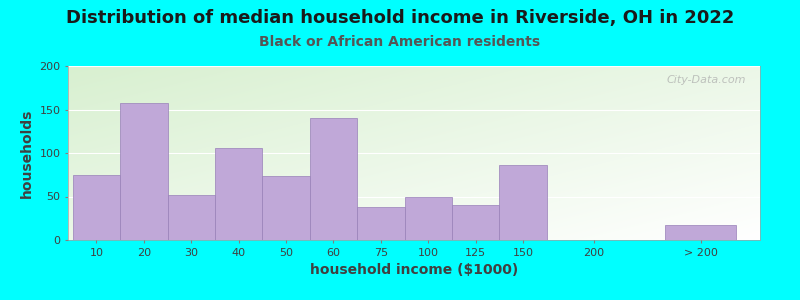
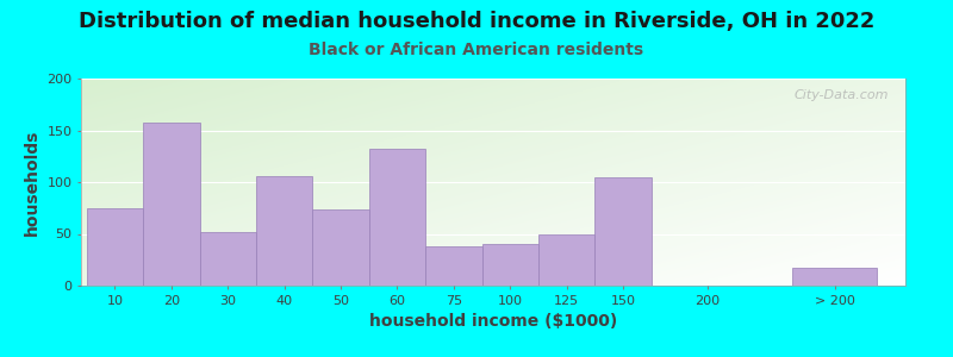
60: 140 -> 132
100: 50 -> 40
125: 40 -> 49
150: 86 -> 105
